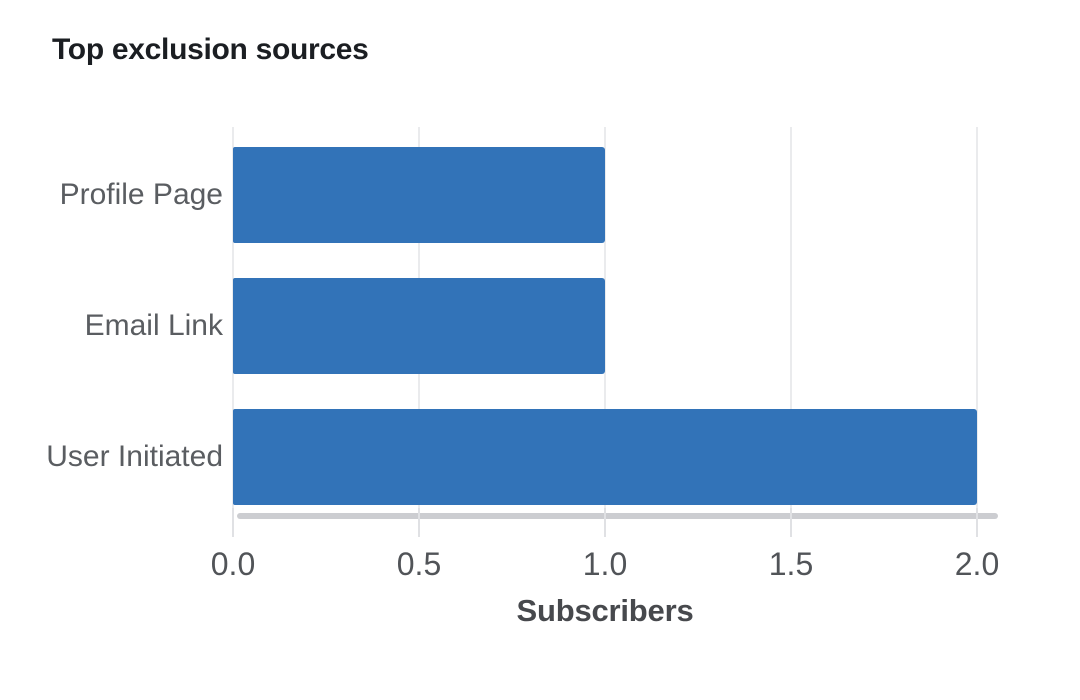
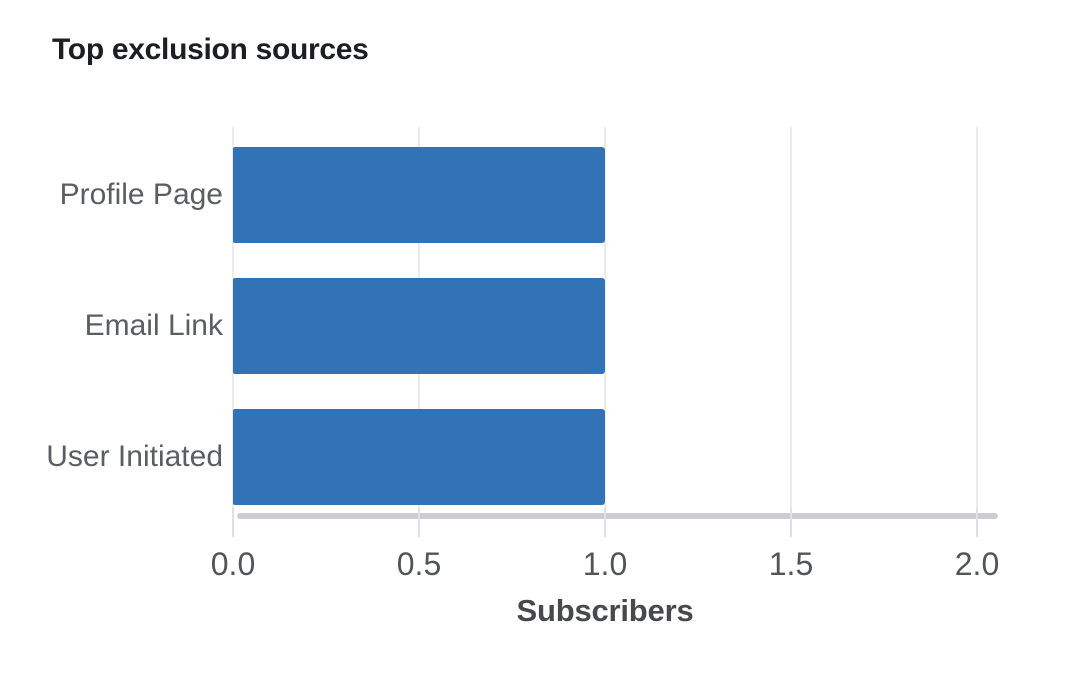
User Initiated: 2 -> 1
